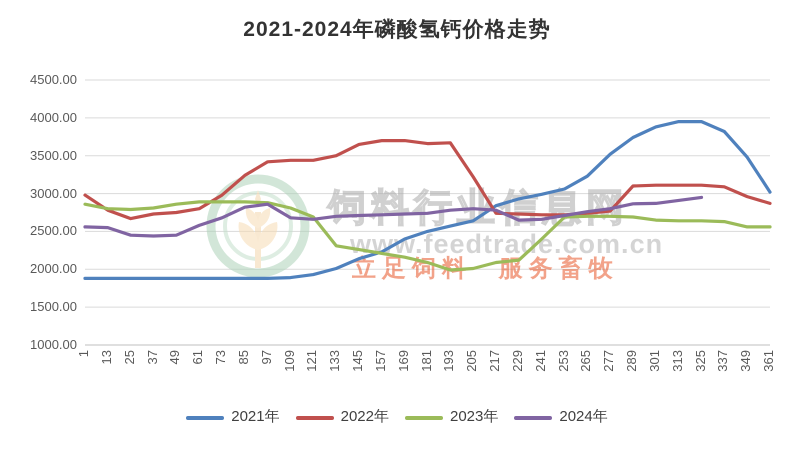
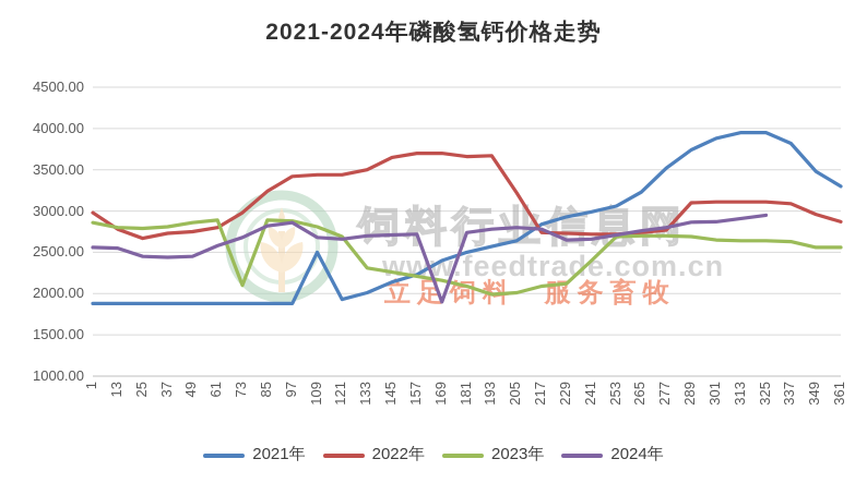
2023年/73: 2900 -> 2100
2021年/109: 1900 -> 2500
2024年/169: 2700 -> 1900
2021年/361: 3000 -> 3300
